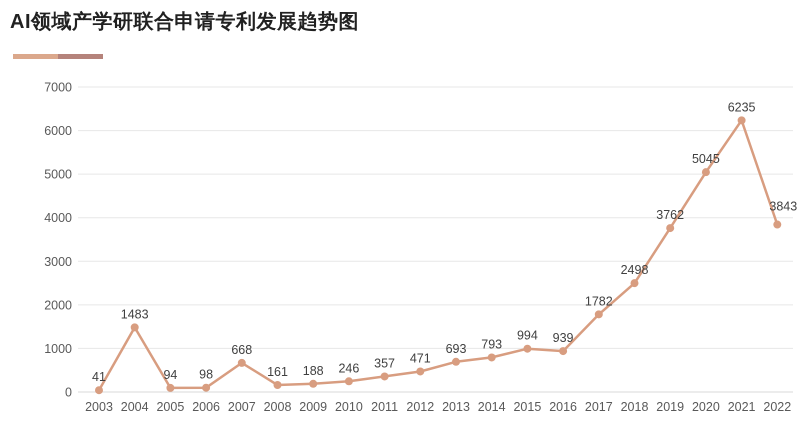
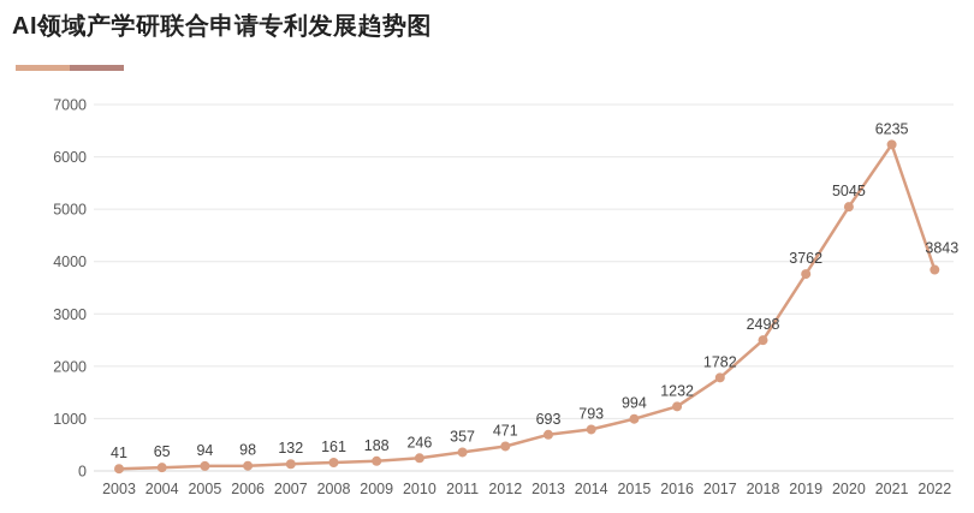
2004: 1483 -> 65
2007: 668 -> 132
2016: 939 -> 1232
